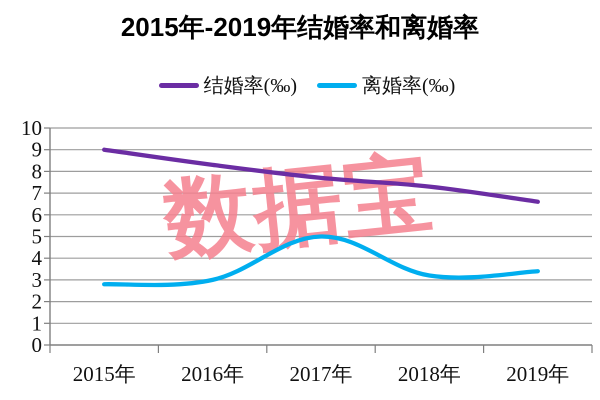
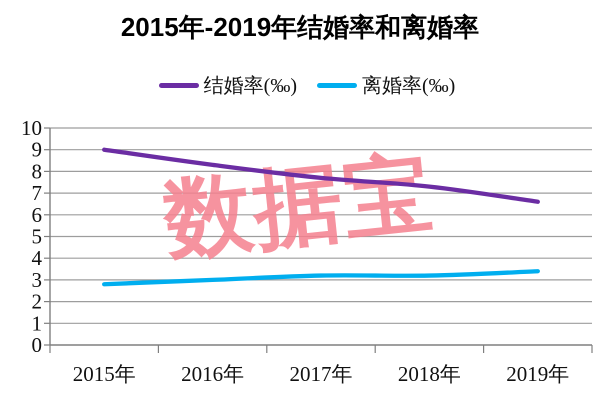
离婚率(‰)/2017年: 5.0 -> 3.2
